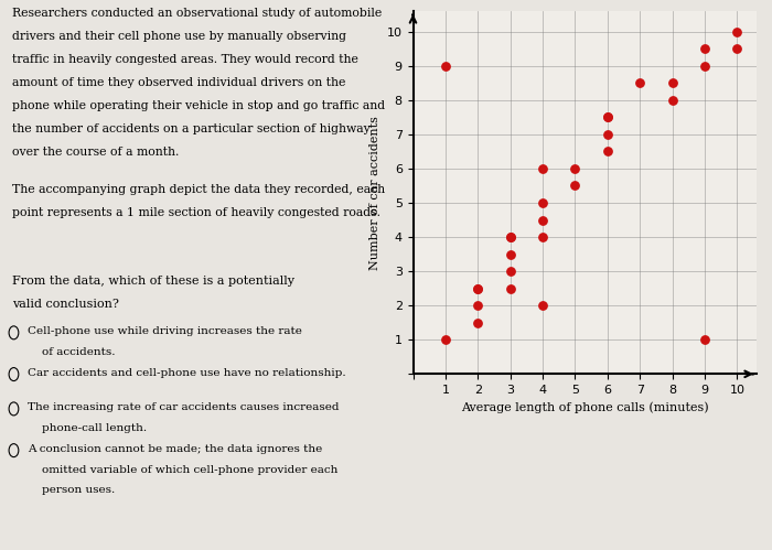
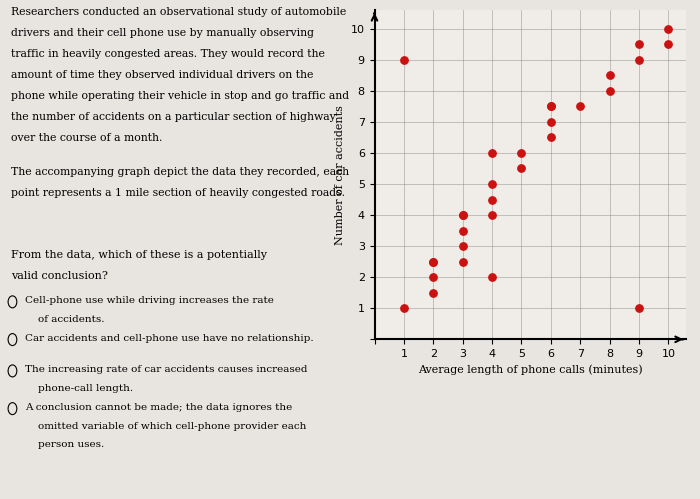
7: 8.5 -> 7.5
